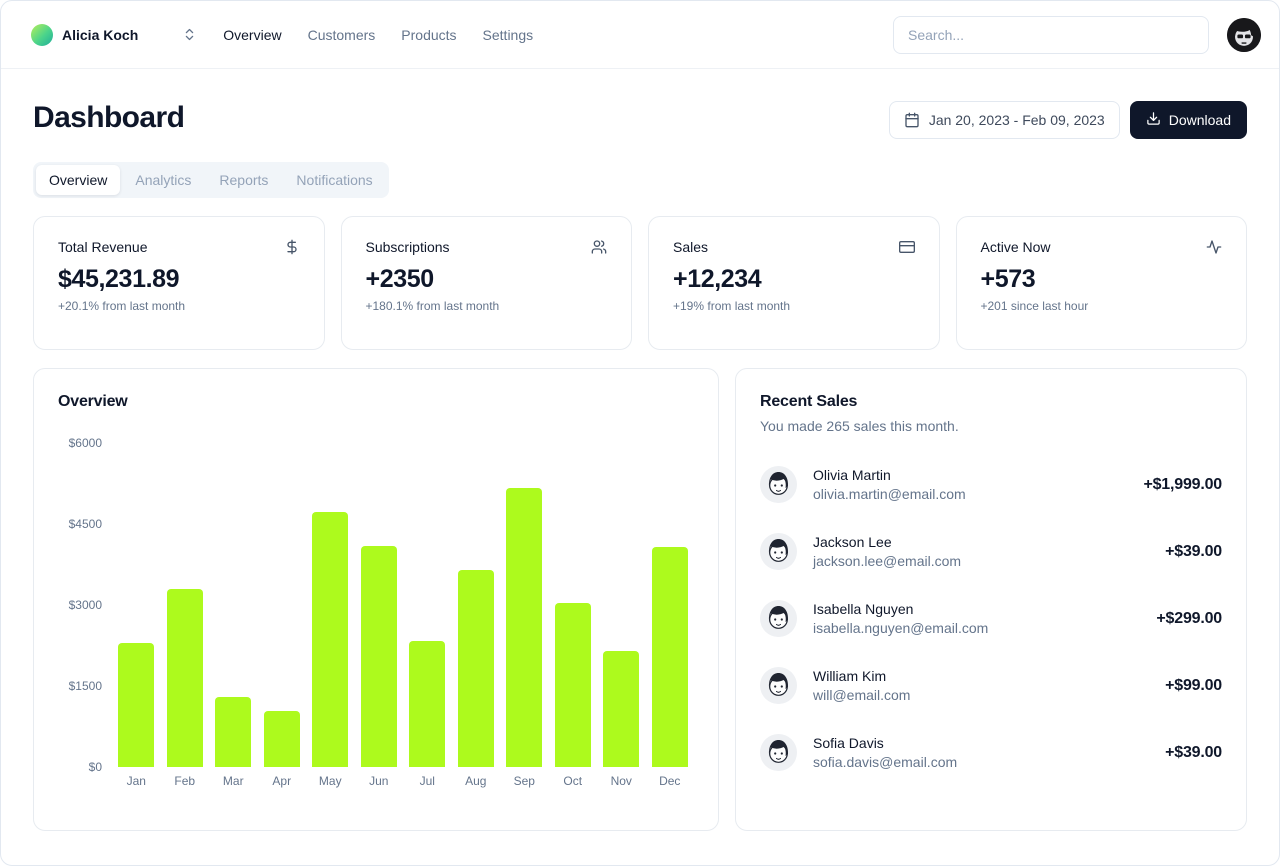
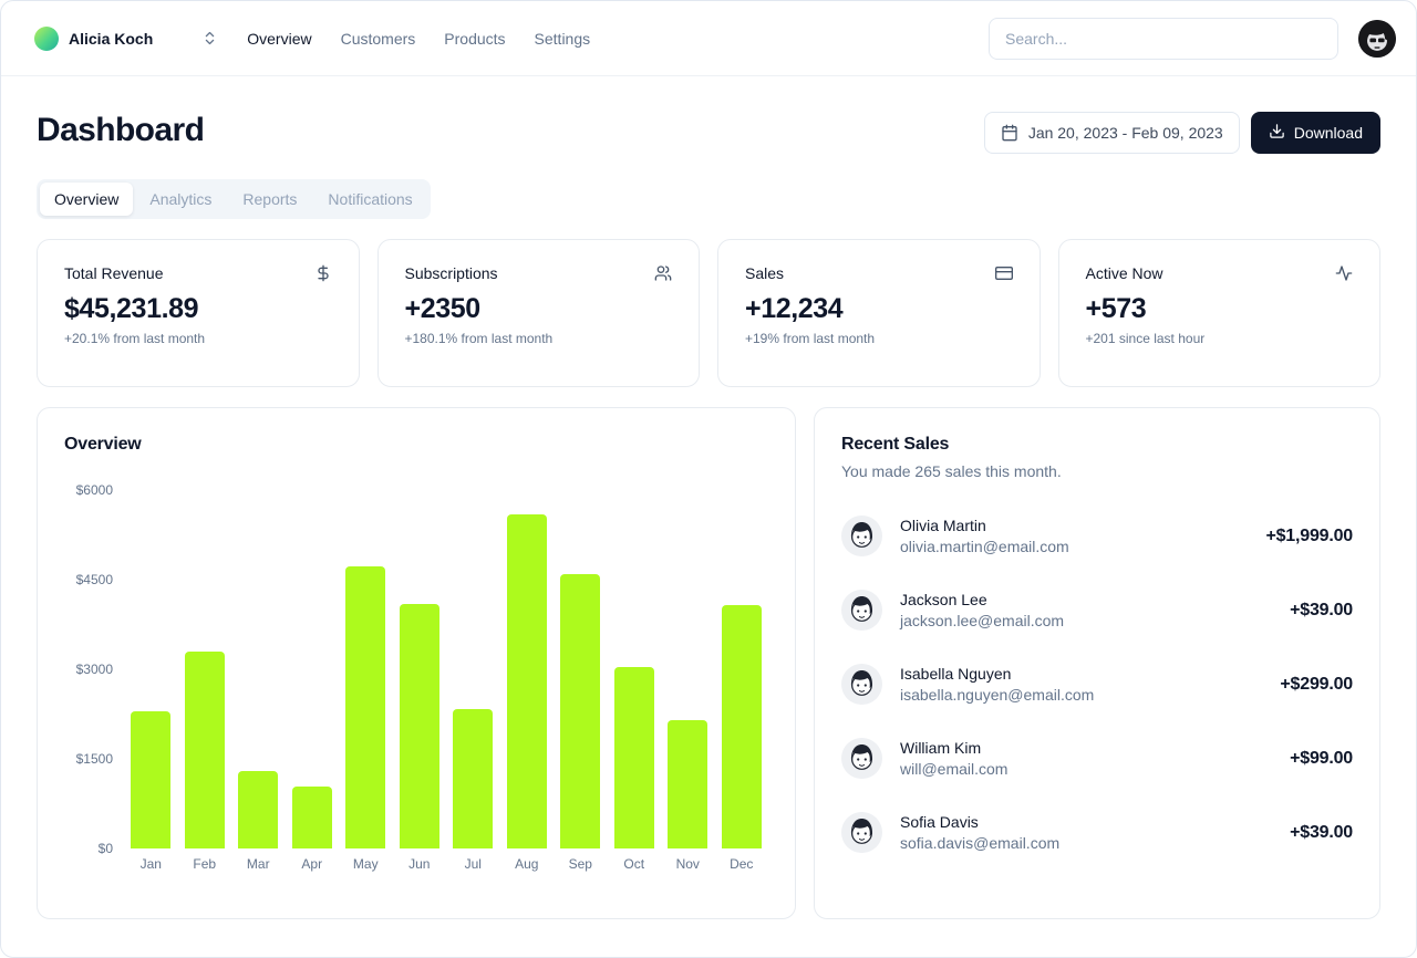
Aug: $3600 -> $5600
Sep: $5200 -> $4600
